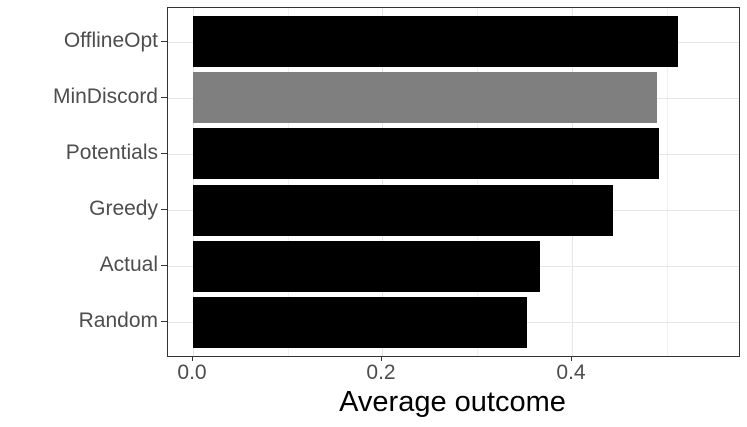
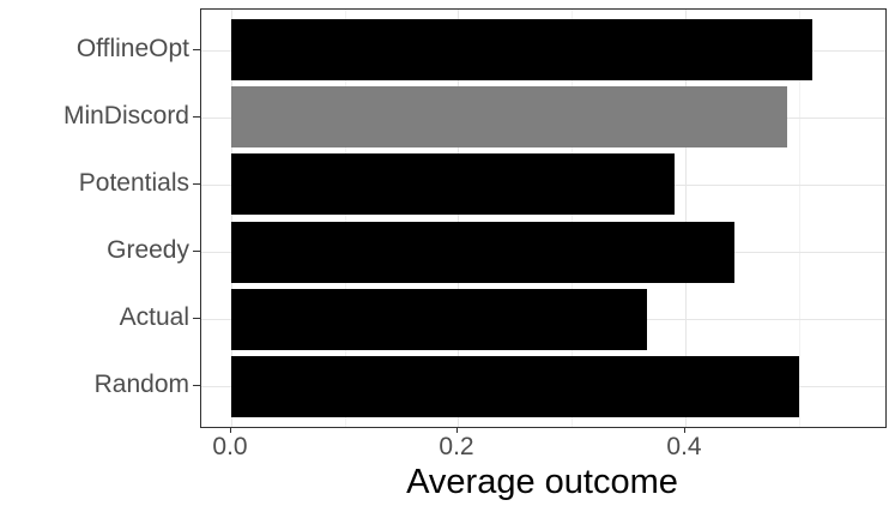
Potentials: 0.49 -> 0.39
Random: 0.35 -> 0.50
